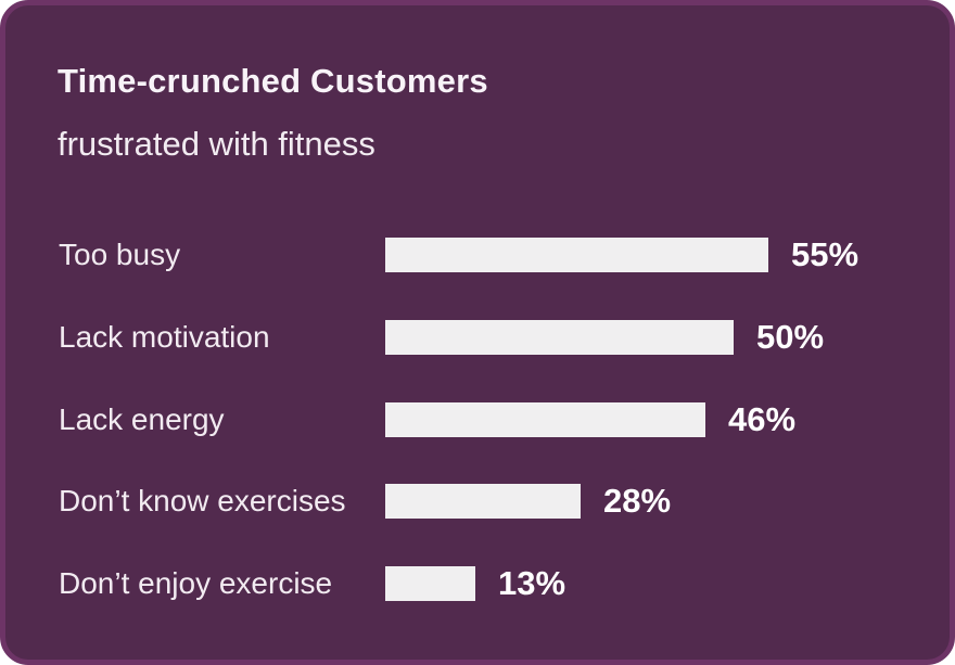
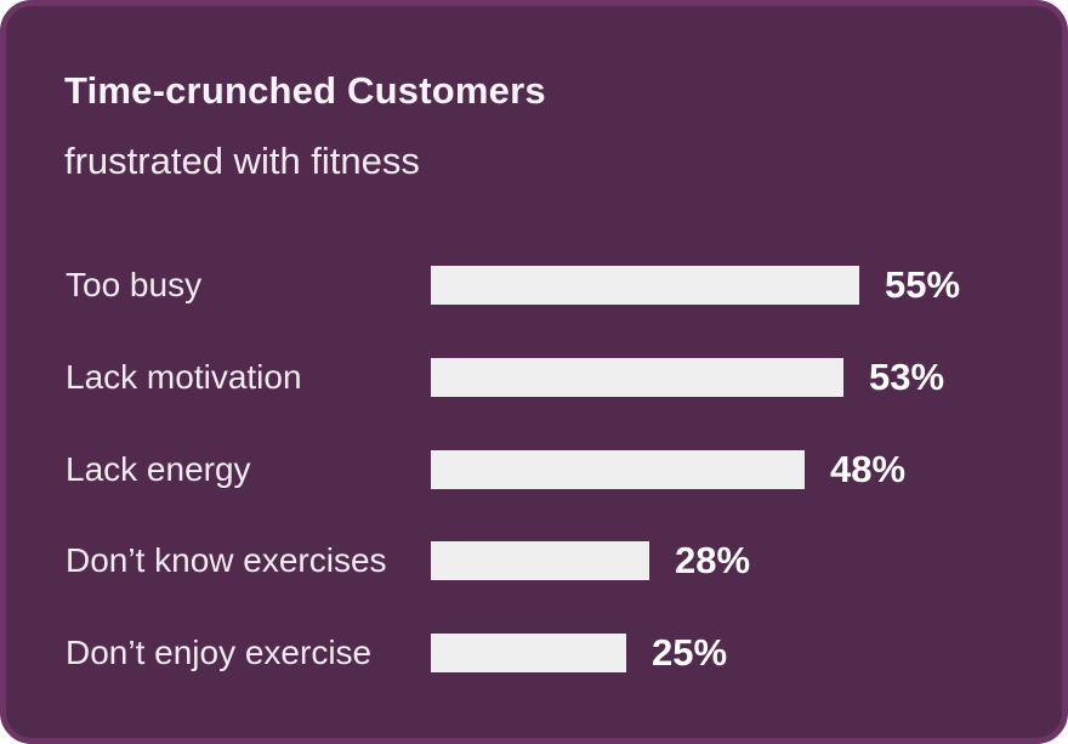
Lack motivation: 50% -> 53%
Lack energy: 46% -> 48%
Don’t enjoy exercise: 13% -> 25%
